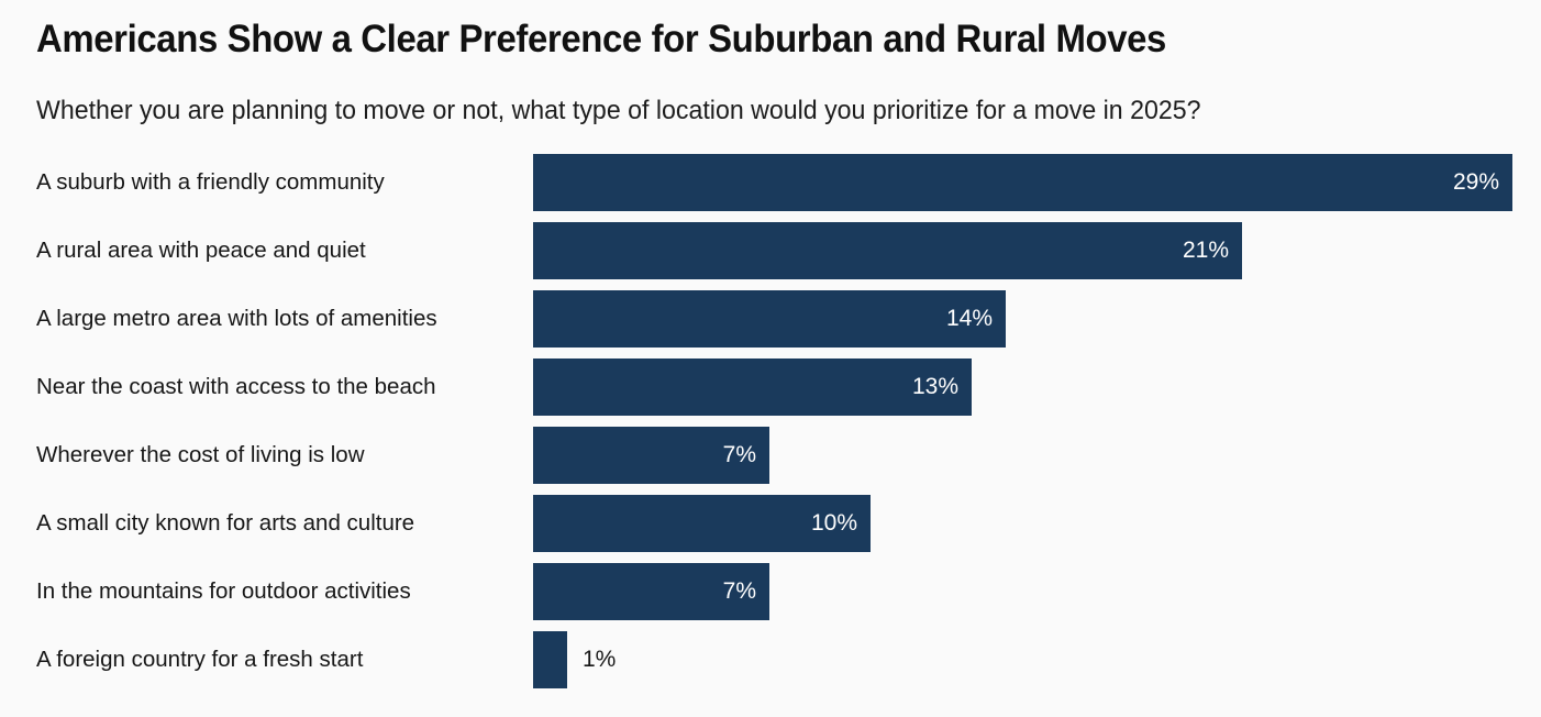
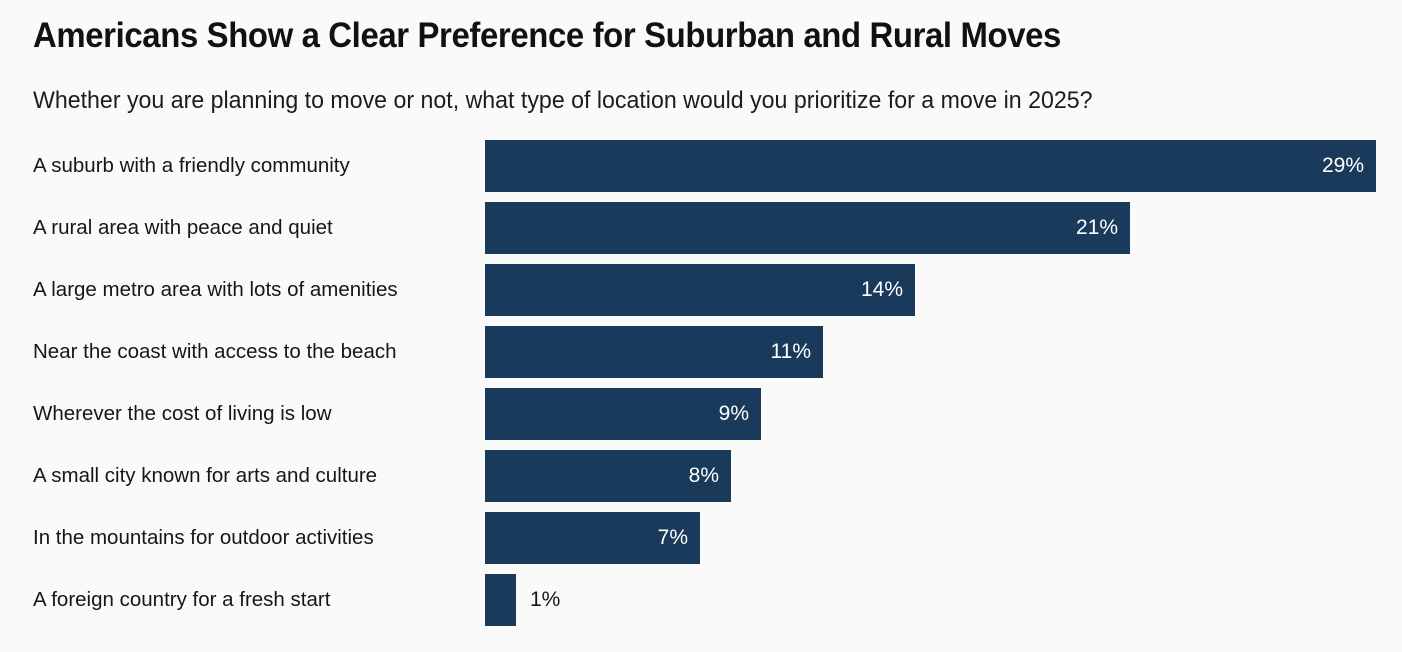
Near the coast with access to the beach: 13% -> 11%
Wherever the cost of living is low: 7% -> 9%
A small city known for arts and culture: 10% -> 8%
